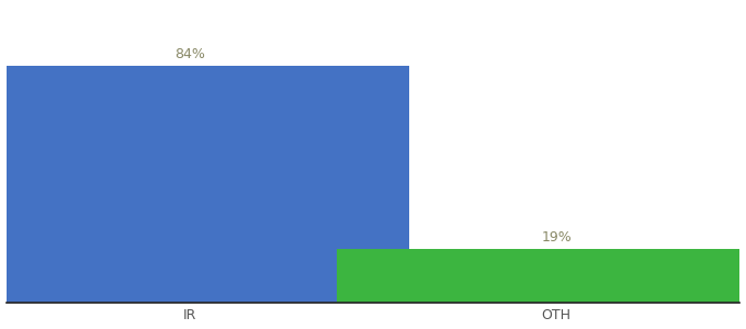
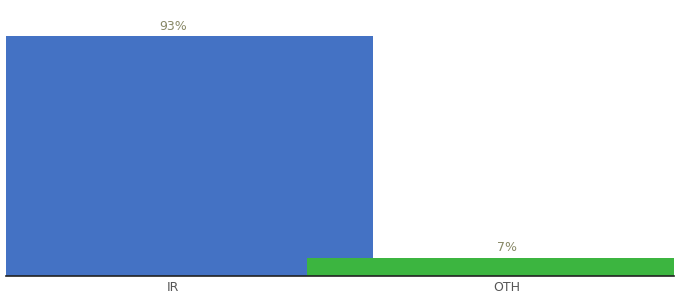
IR: 84% -> 93%
OTH: 19% -> 7%
